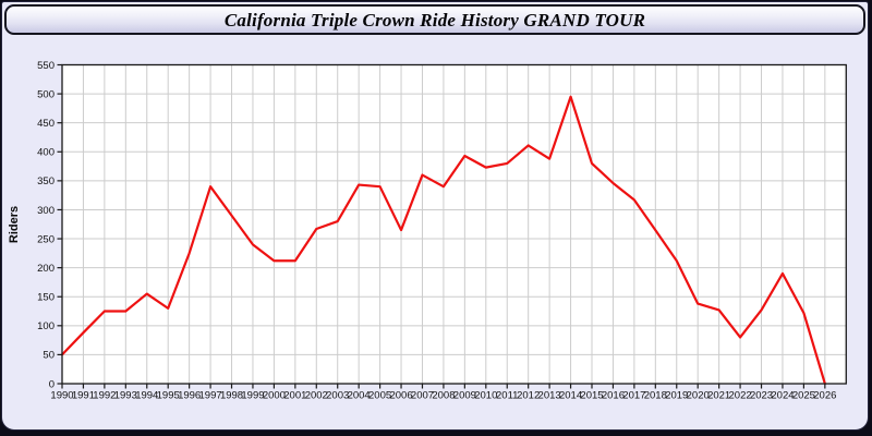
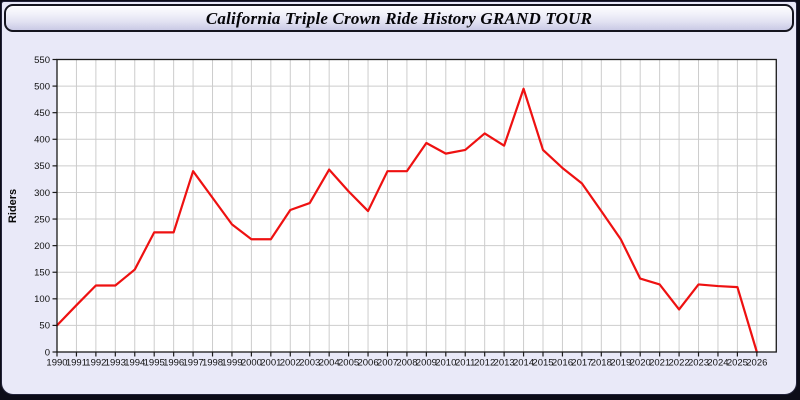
1995: 130 -> 220
2005: 340 -> 300
2007: 360 -> 340
2024: 190 -> 120
